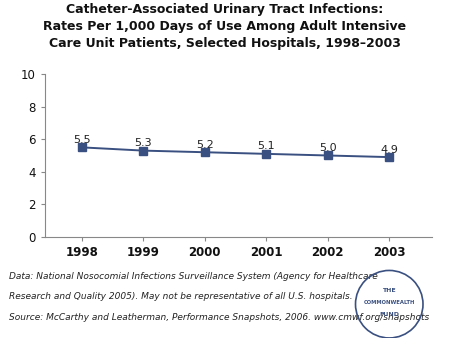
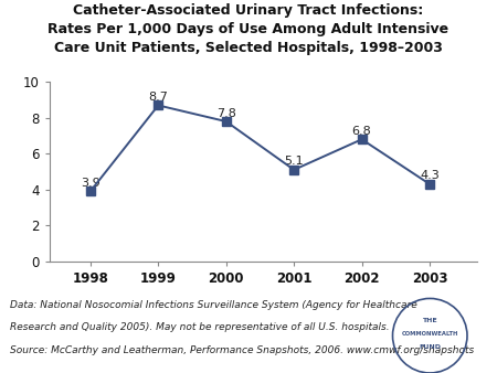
1998: 5.5 -> 3.9
1999: 5.3 -> 8.7
2000: 5.2 -> 7.8
2002: 5.0 -> 6.8
2003: 4.9 -> 4.3
